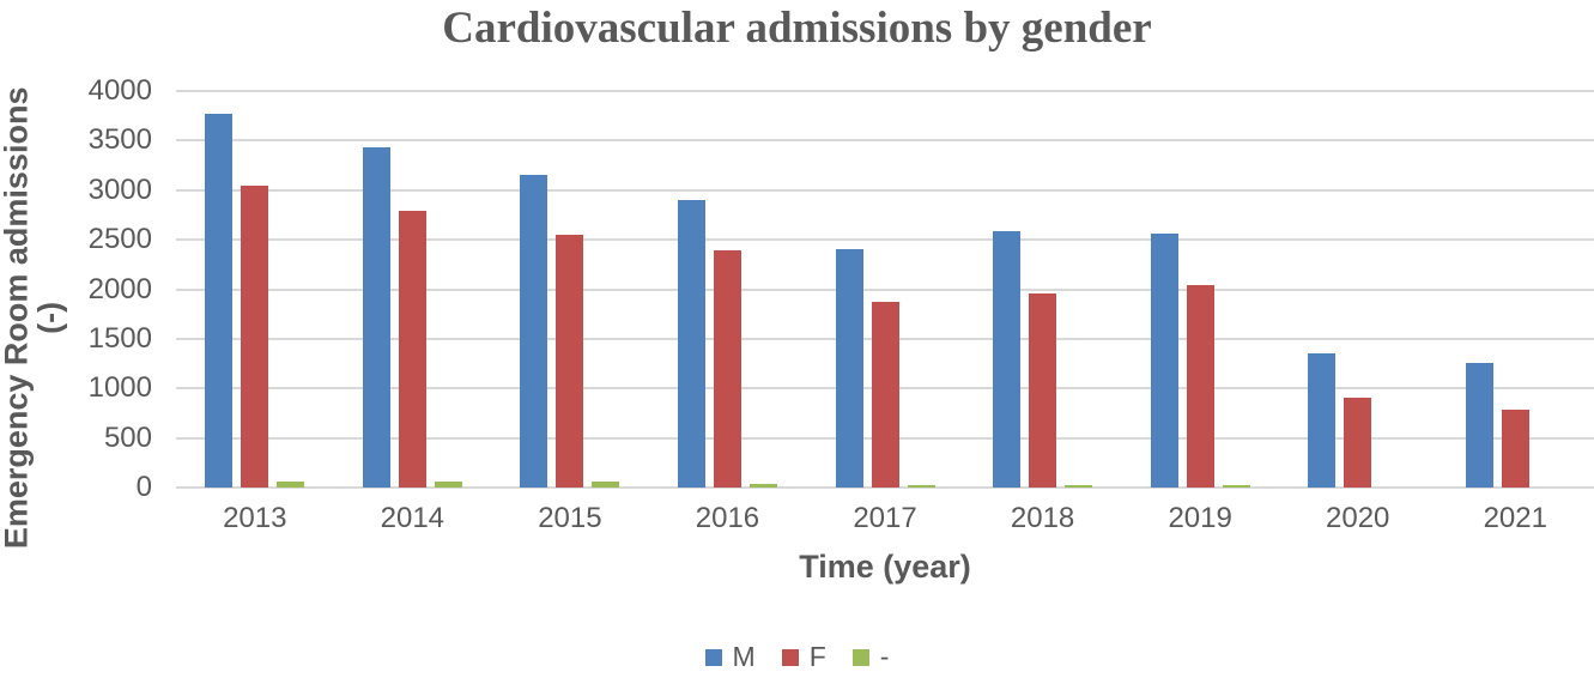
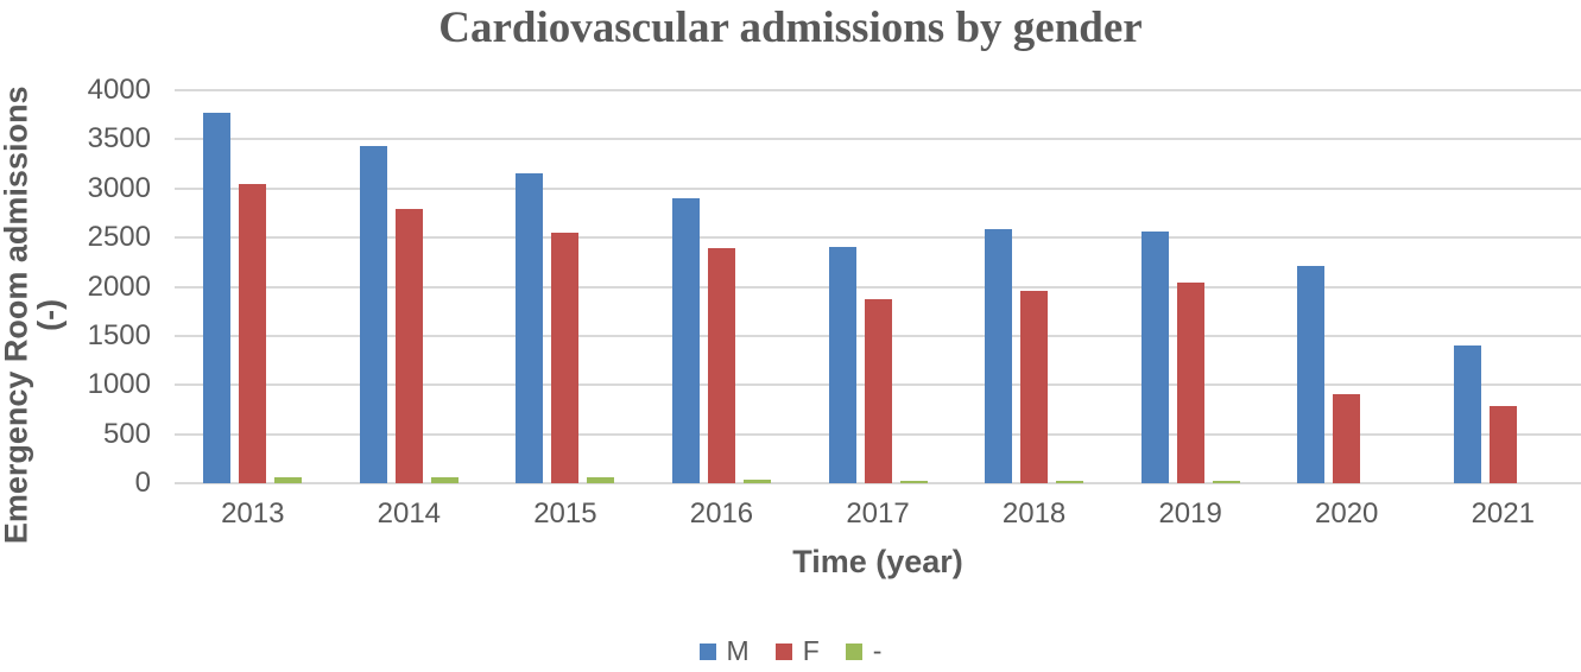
M/2020: 1400 -> 2200
M/2021: 1200 -> 1400
